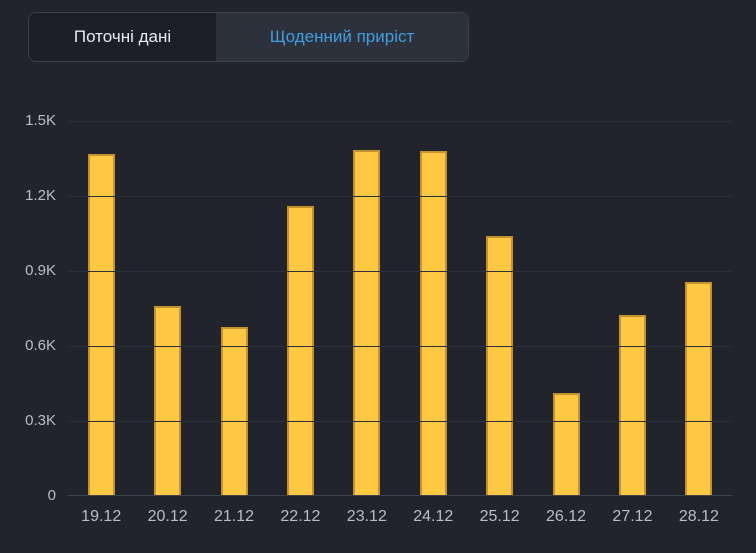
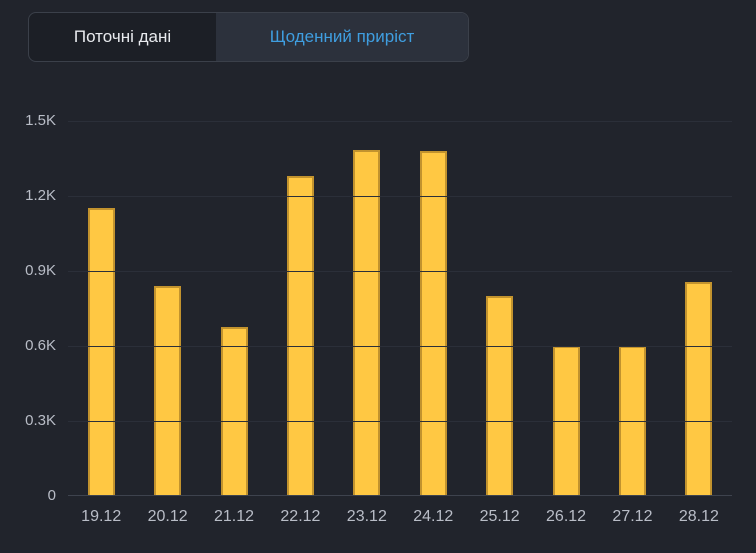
19.12: 1.37K -> 1.15K
20.12: 0.76K -> 0.84K
22.12: 1.16K -> 1.28K
25.12: 1.04K -> 0.80K
26.12: 0.41K -> 0.60K
27.12: 0.72K -> 0.60K
